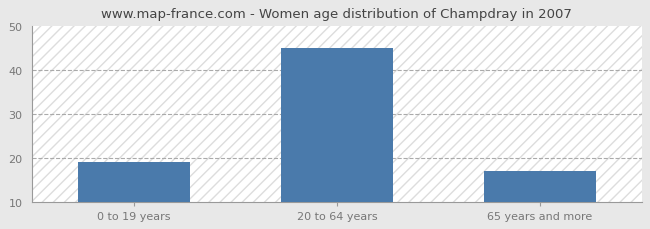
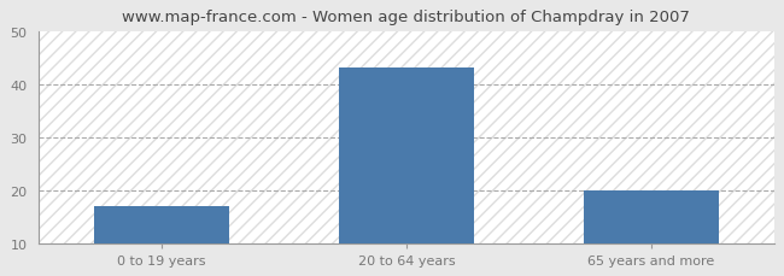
0 to 19 years: 19 -> 17
20 to 64 years: 45 -> 43
65 years and more: 17 -> 20
